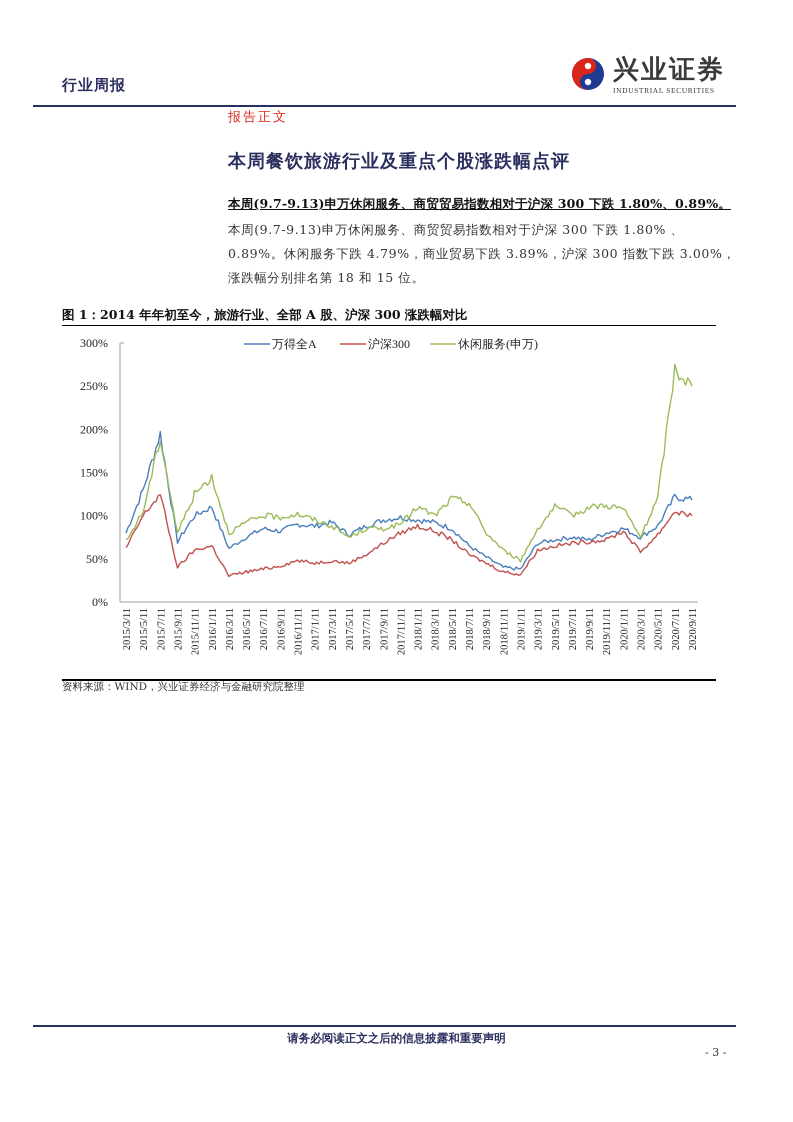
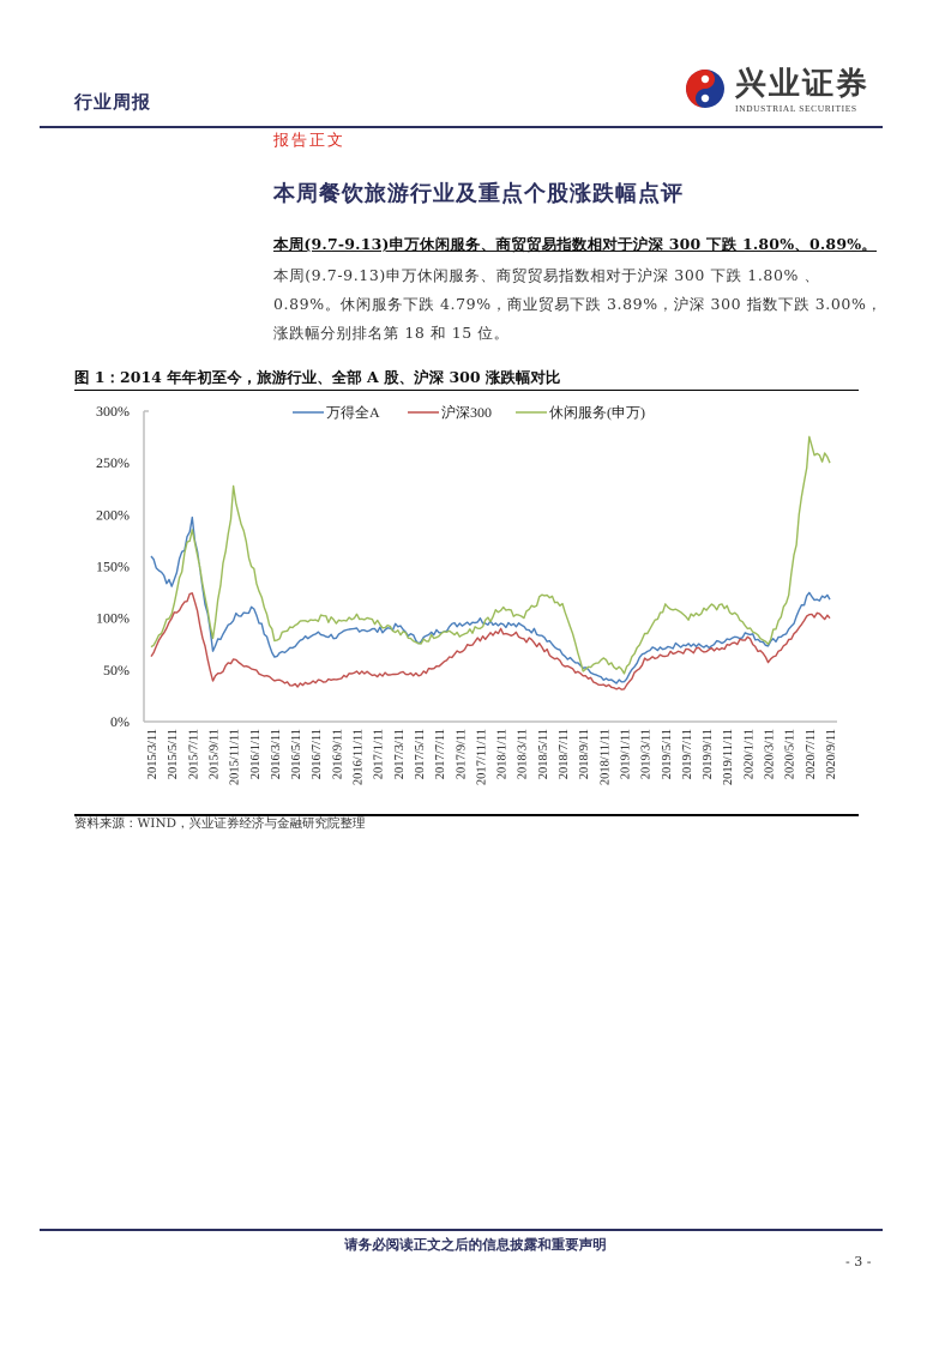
万得全A/2015/3/11: 80% -> 160%
休闲服务(申万)/2015/11/11: 120% -> 220%
沪深300/2016/1/11: 60% -> 50%
沪深300/2016/3/11: 30% -> 40%
休闲服务(申万)/2018/9/11: 80% -> 50%
休闲服务(申万)/2020/1/11: 110% -> 90%
